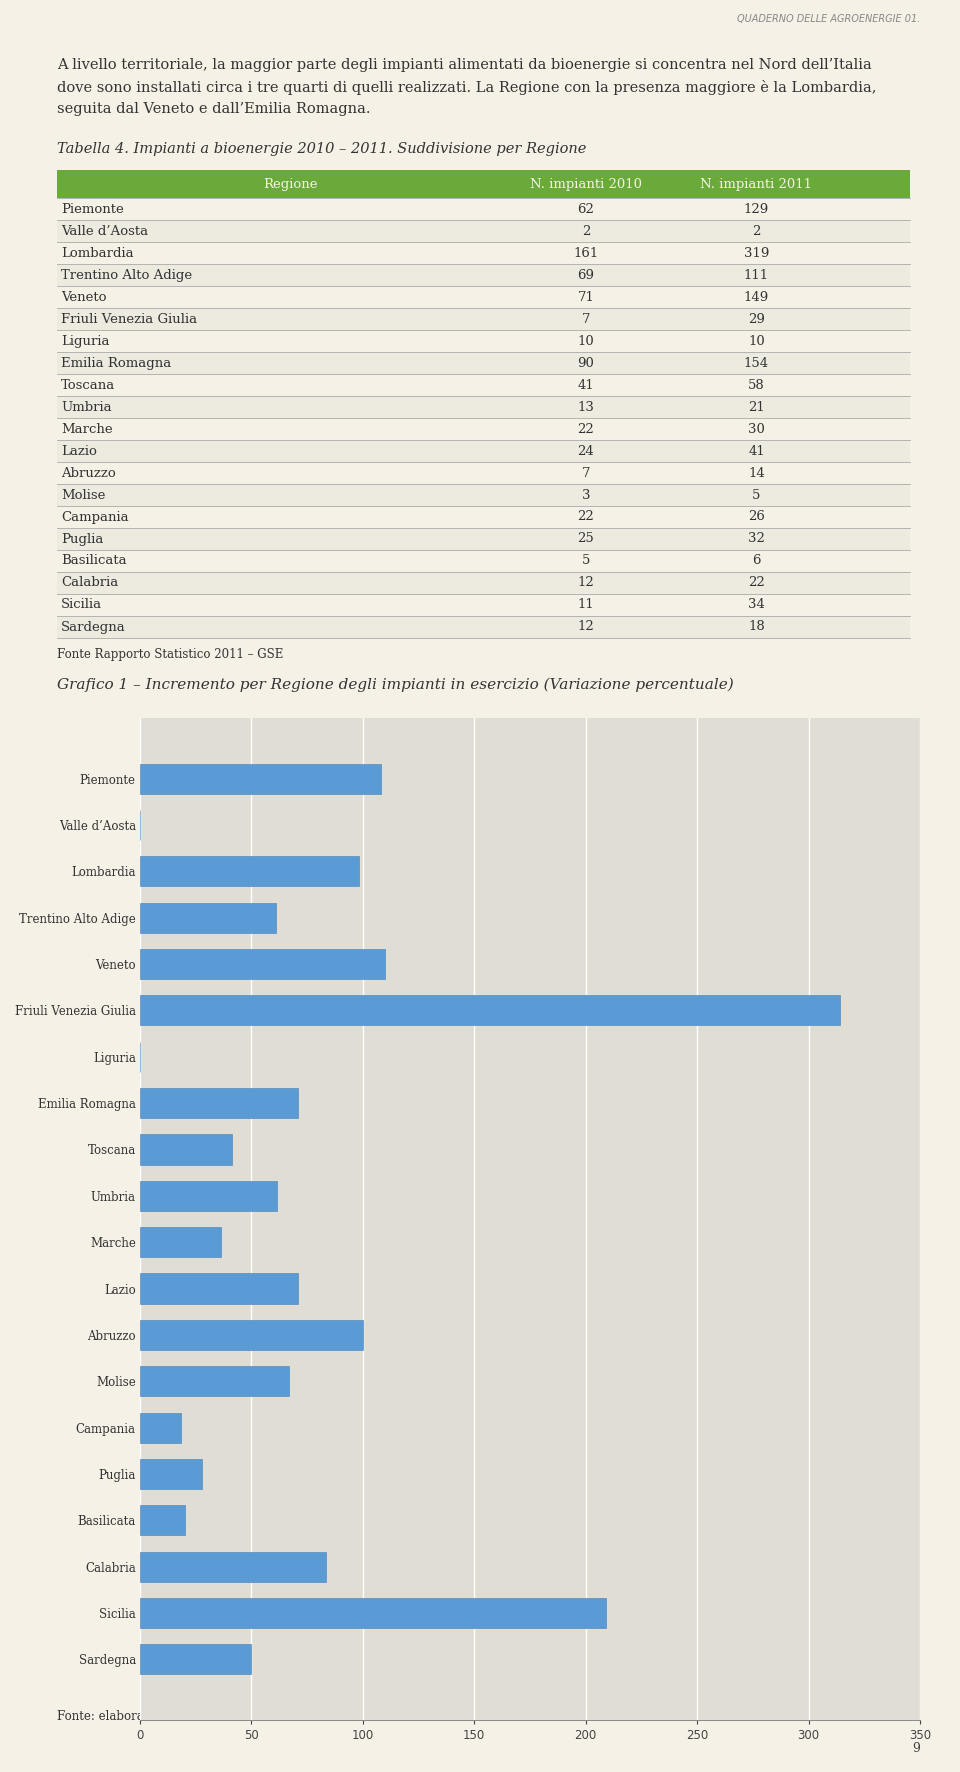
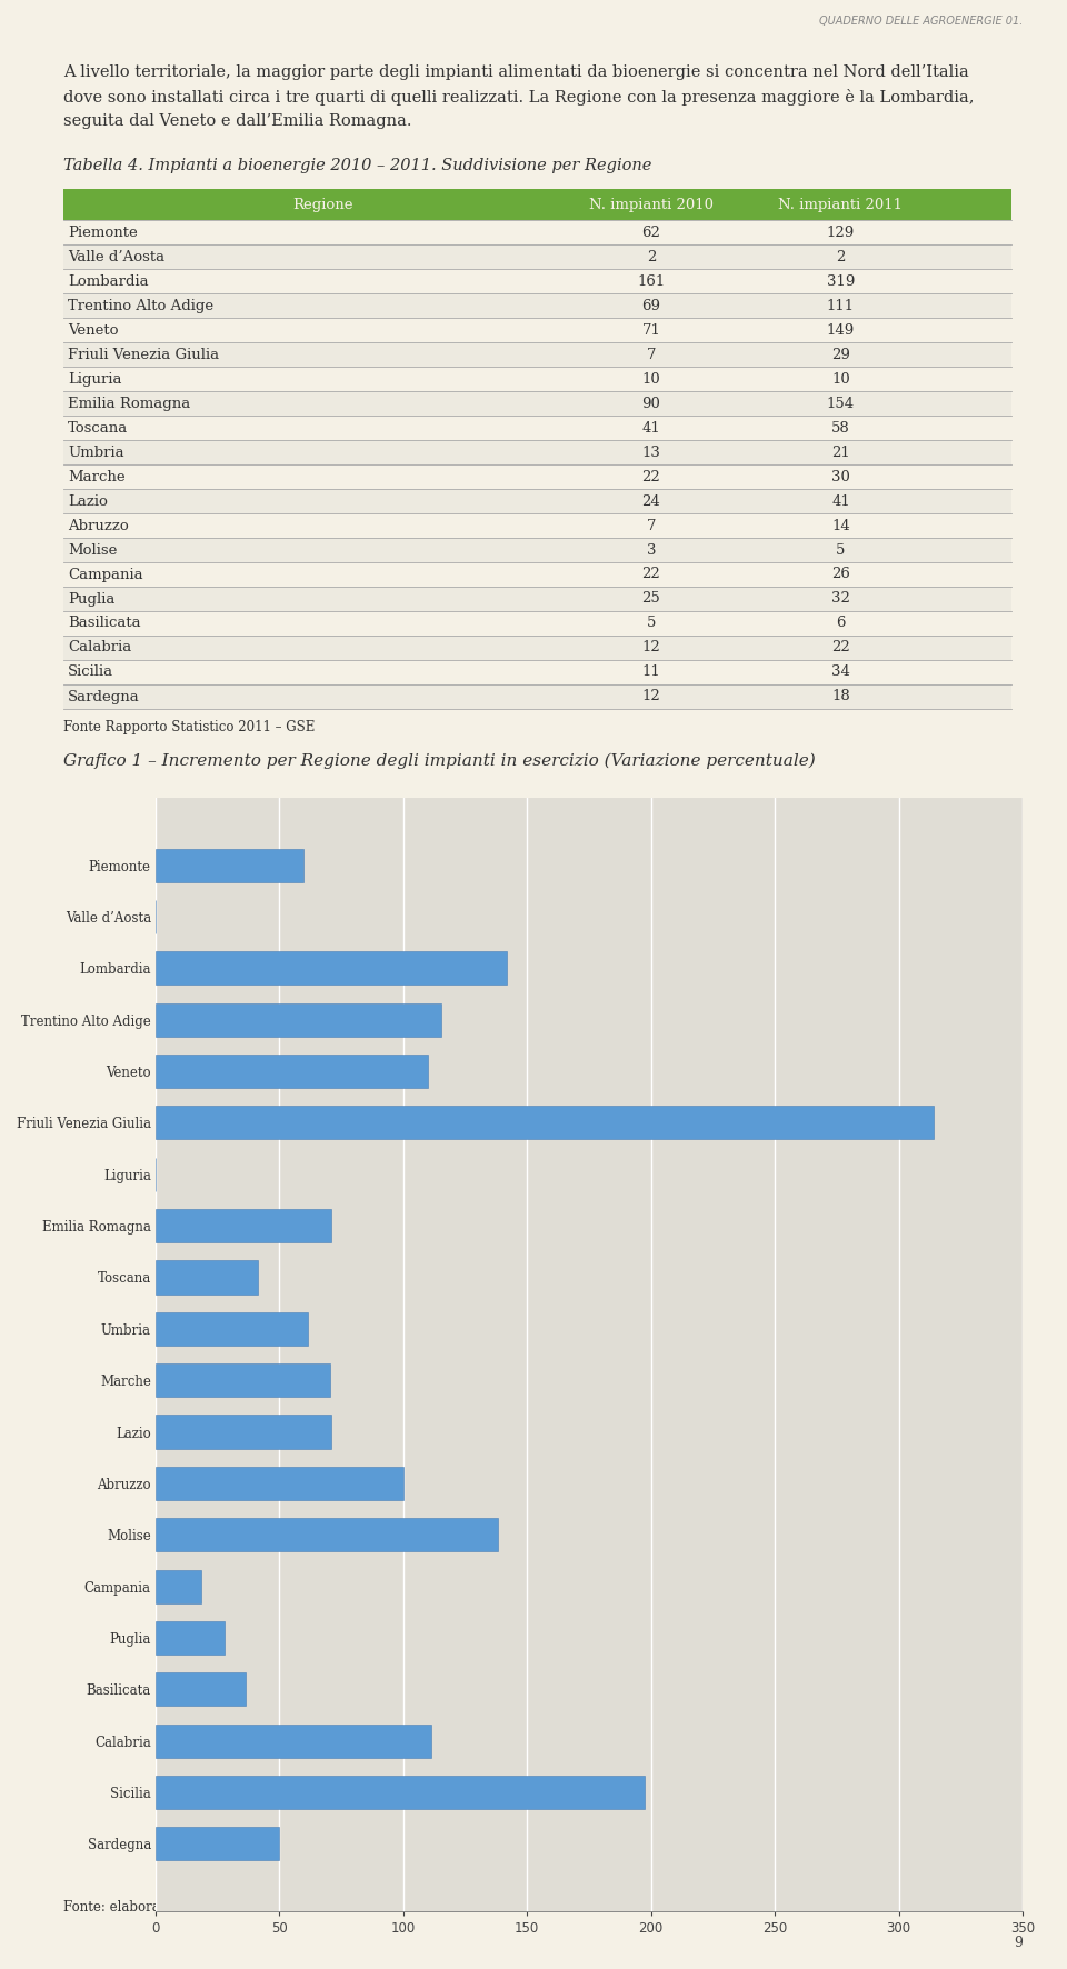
Piemonte: 108.1 -> 59.5
Lombardia: 98.1 -> 142.0
Trentino Alto Adige: 60.9 -> 115.5
Marche: 36.4 -> 70.5
Molise: 66.7 -> 138.0
Basilicata: 20.0 -> 36.5
Calabria: 83.3 -> 111.5
Sicilia: 209.1 -> 197.5
